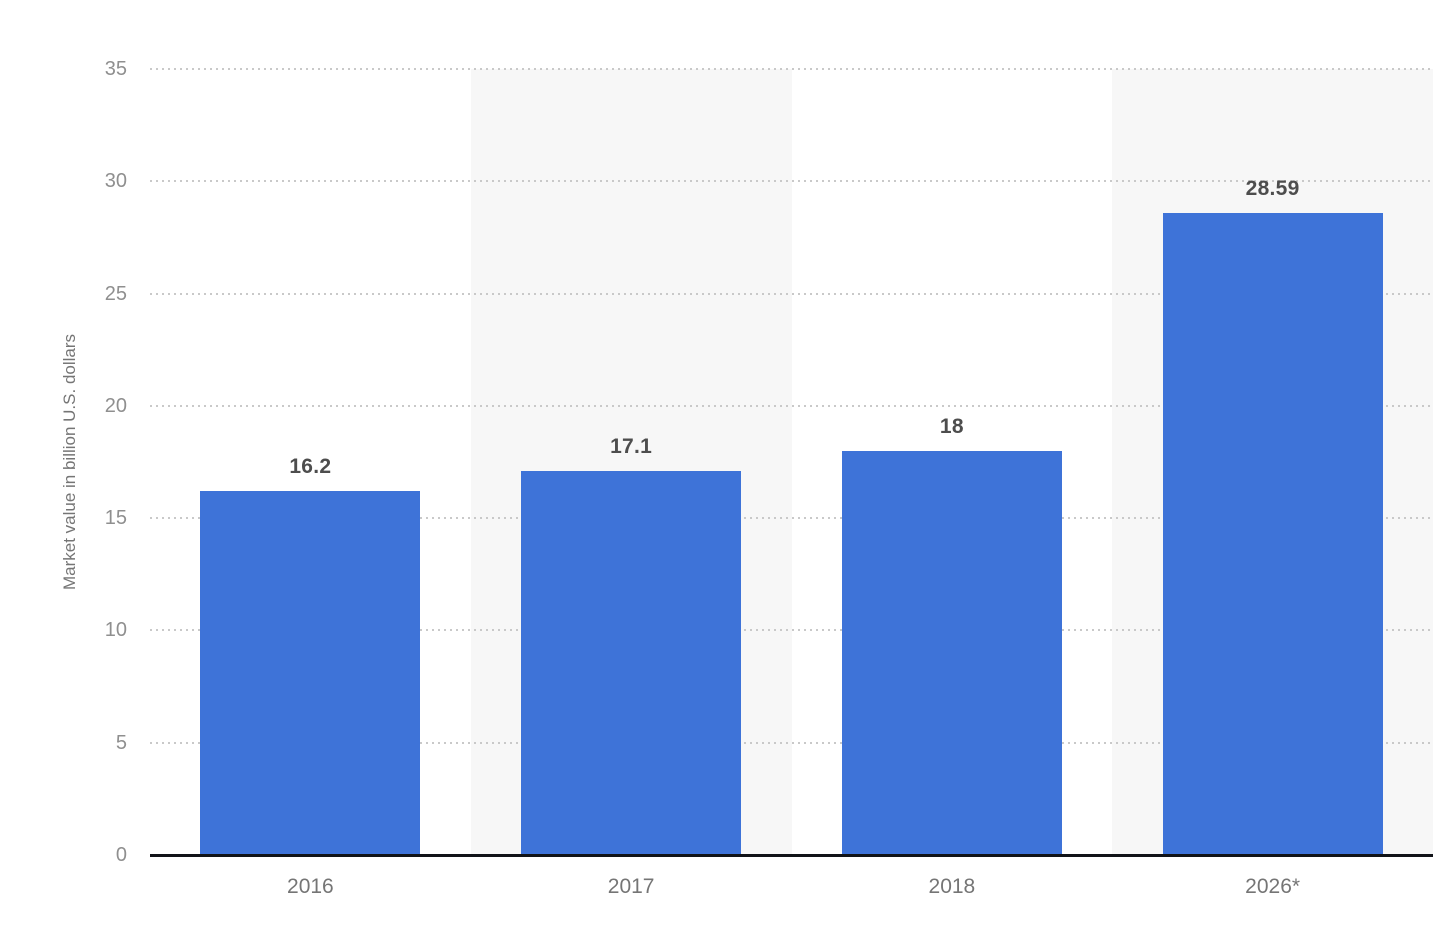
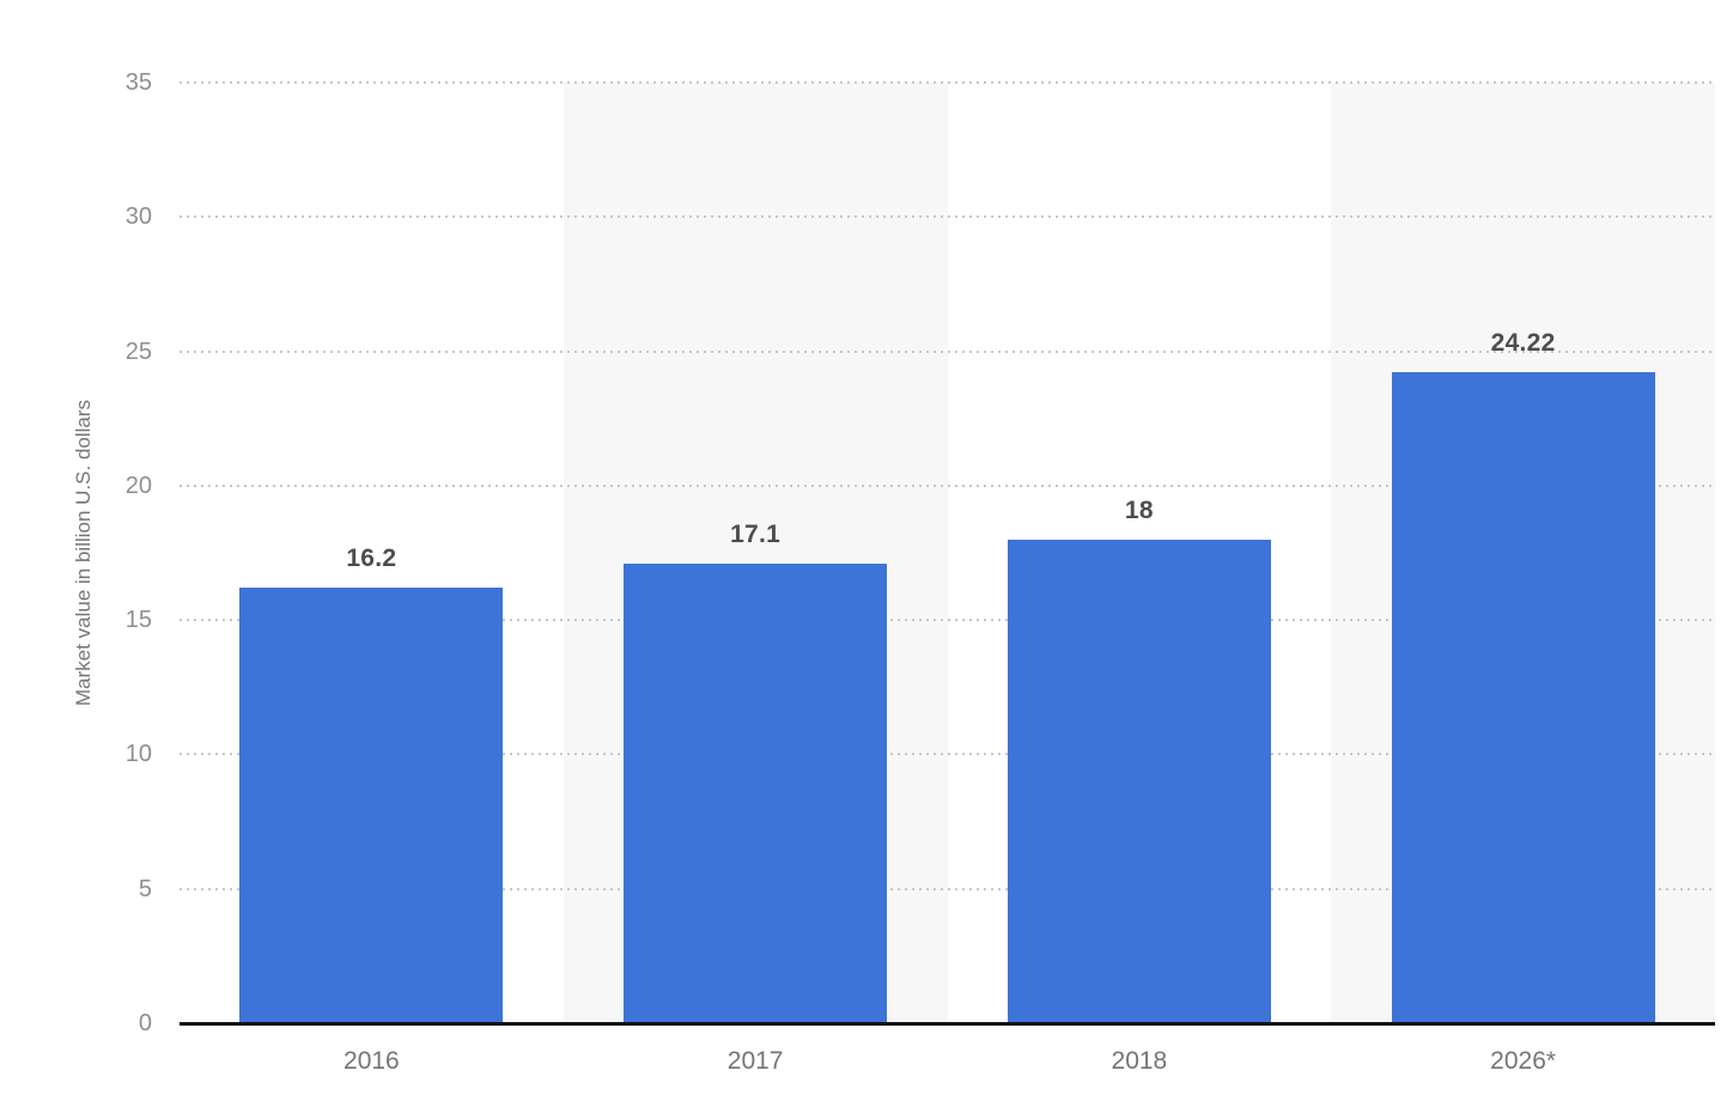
2026*: 28.59 -> 24.22
